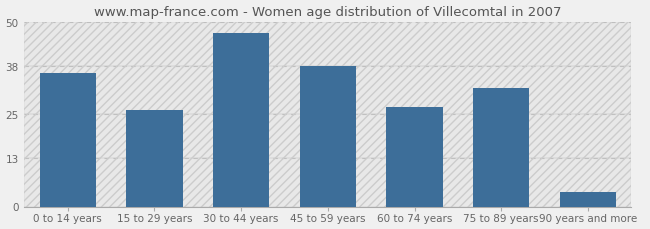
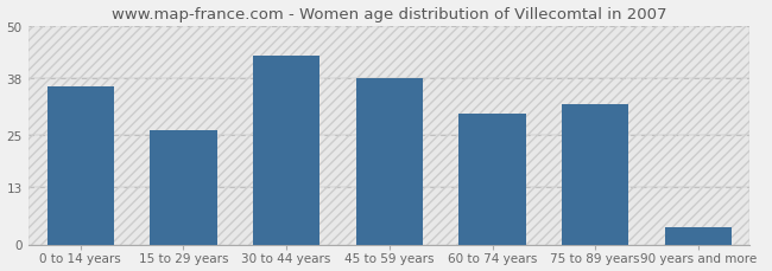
30 to 44 years: 47 -> 43
60 to 74 years: 27 -> 30
